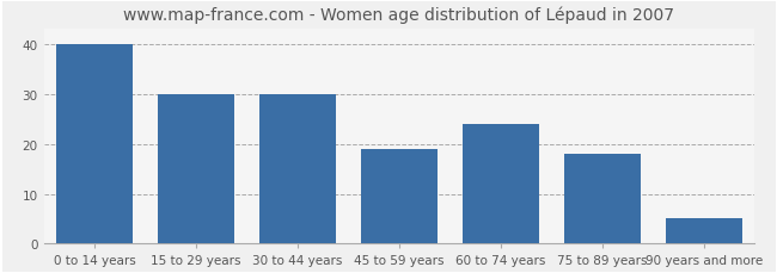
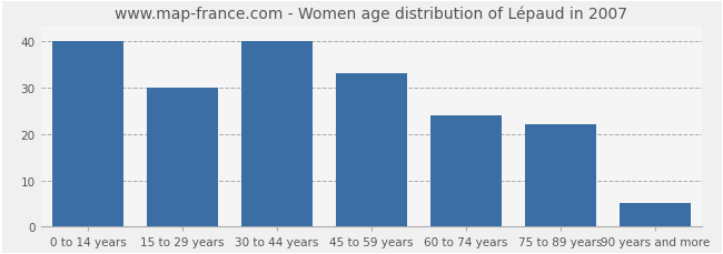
30 to 44 years: 30 -> 40
45 to 59 years: 19 -> 33
75 to 89 years: 18 -> 22
